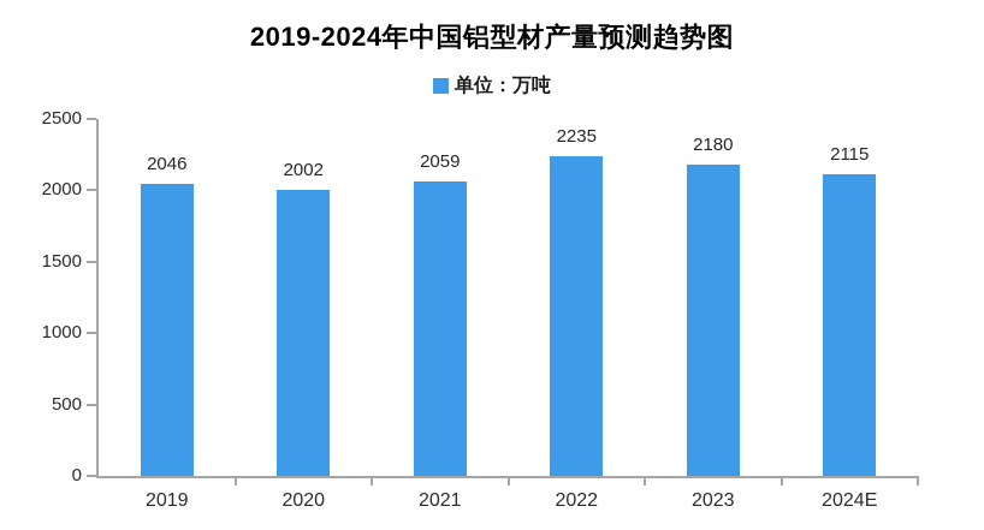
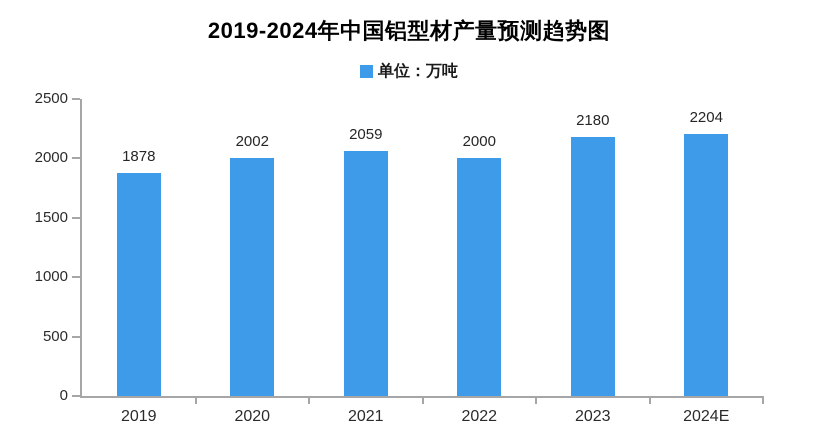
2019: 2046 -> 1878
2022: 2235 -> 2000
2024E: 2115 -> 2204
